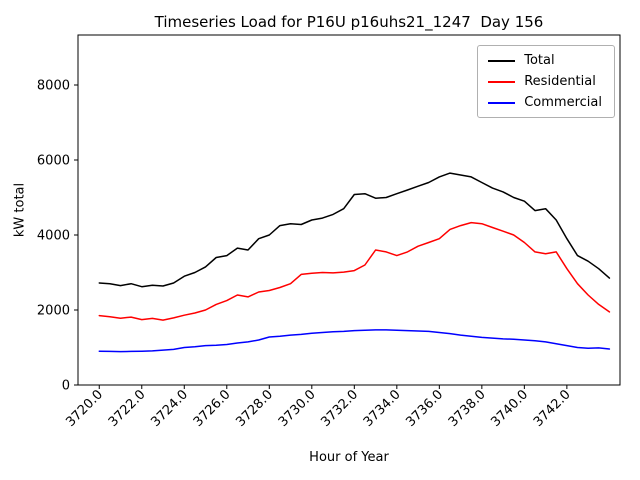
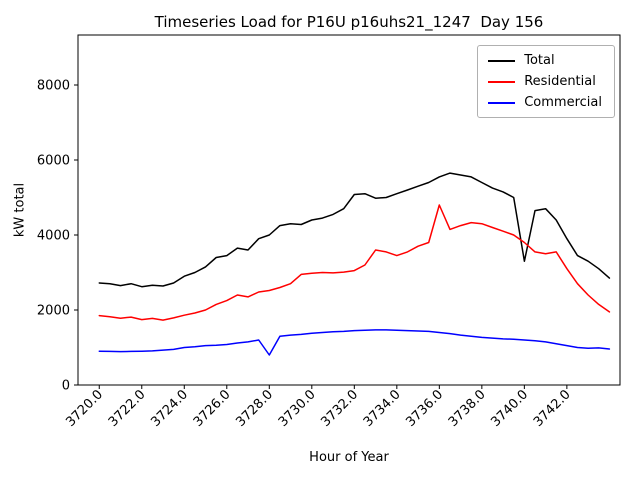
Commercial/3728.0: 1300 -> 800
Residential/3736.0: 3900 -> 4800
Total/3740.0: 4900 -> 3300
